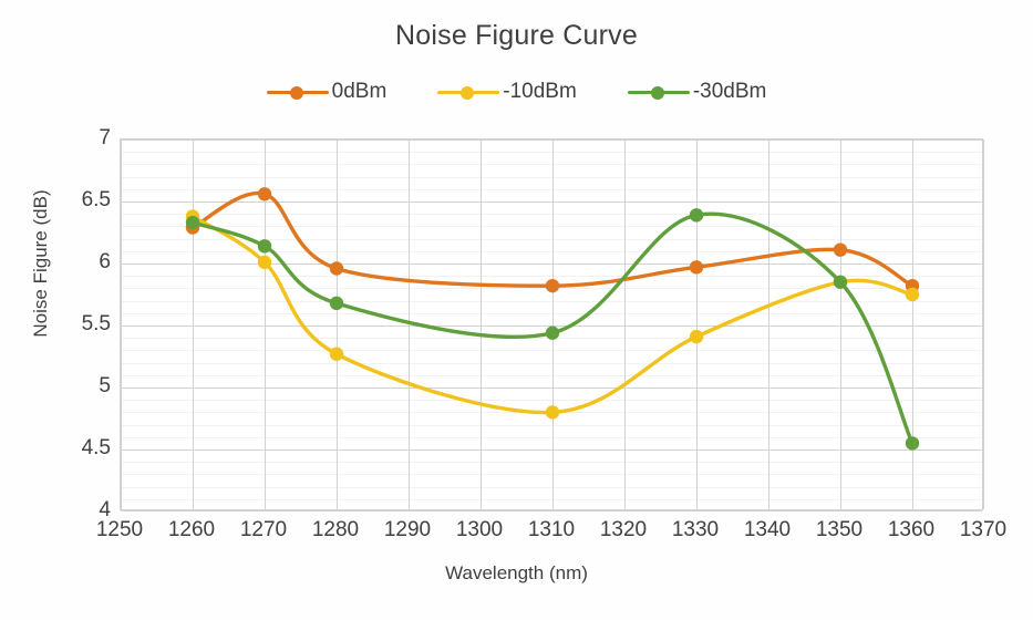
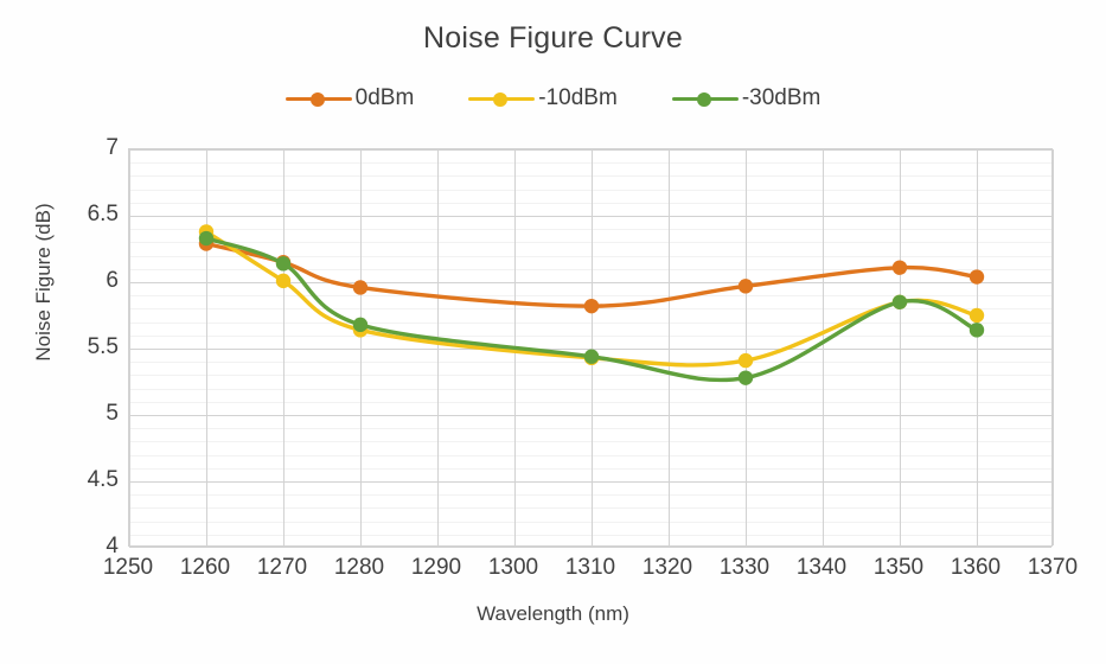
0dBm/1270: 6.56 -> 6.15
-10dBm/1280: 5.27 -> 5.64
-10dBm/1310: 4.80 -> 5.43
-30dBm/1330: 6.39 -> 5.28
0dBm/1360: 5.82 -> 6.04
-30dBm/1360: 4.55 -> 5.64
